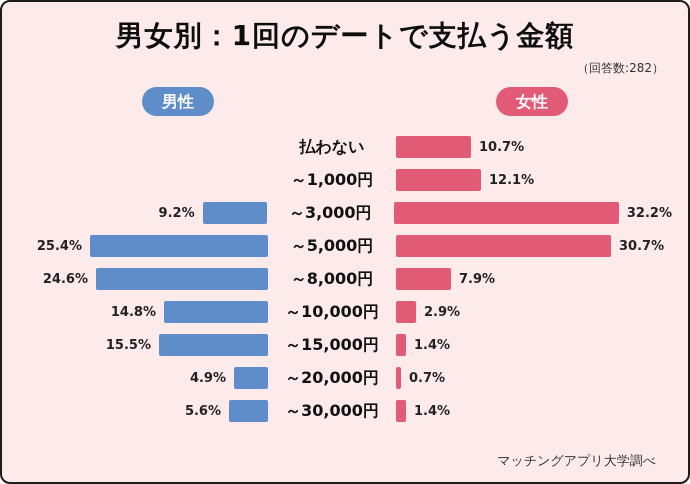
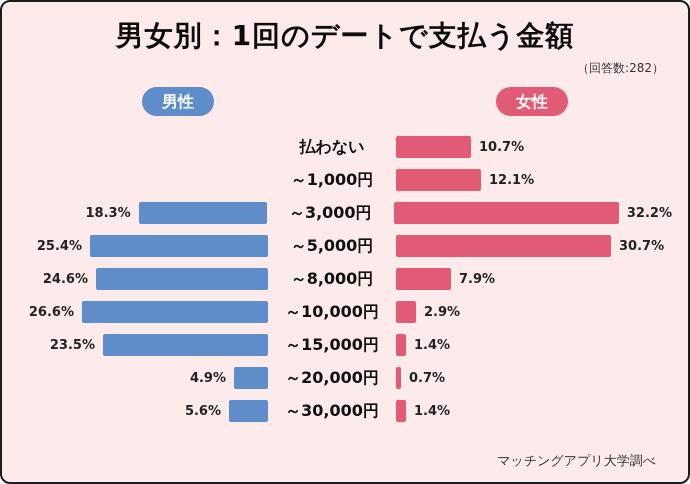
男性/～3,000円: 9.2% -> 18.3%
男性/～10,000円: 14.8% -> 26.6%
男性/～15,000円: 15.5% -> 23.5%
